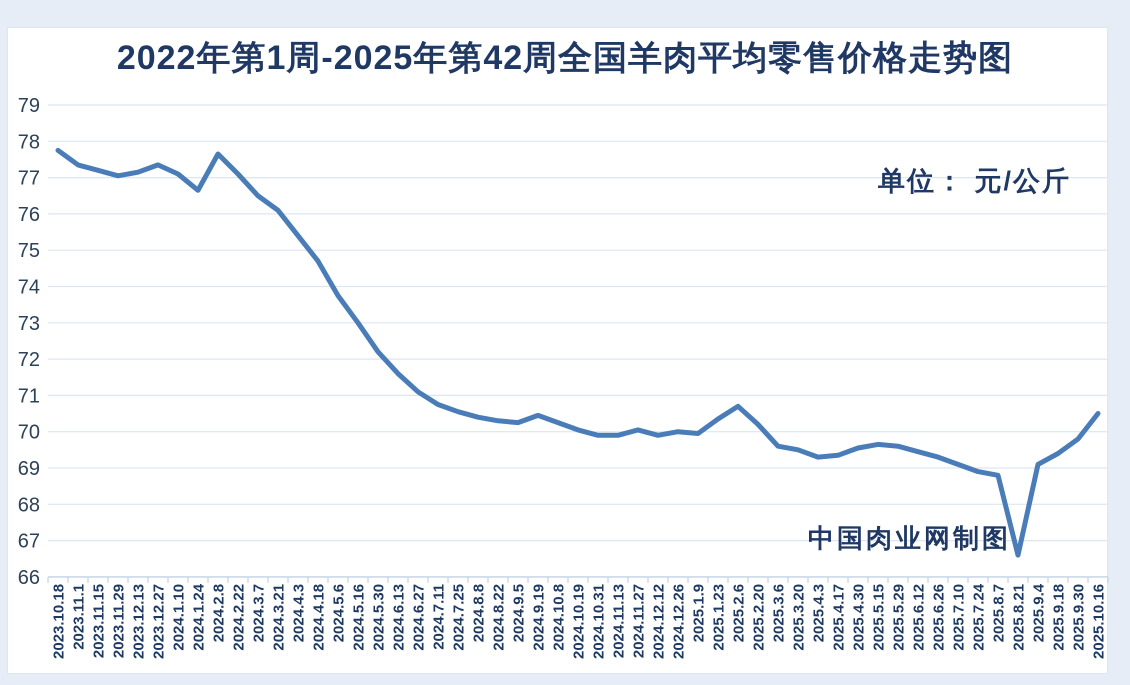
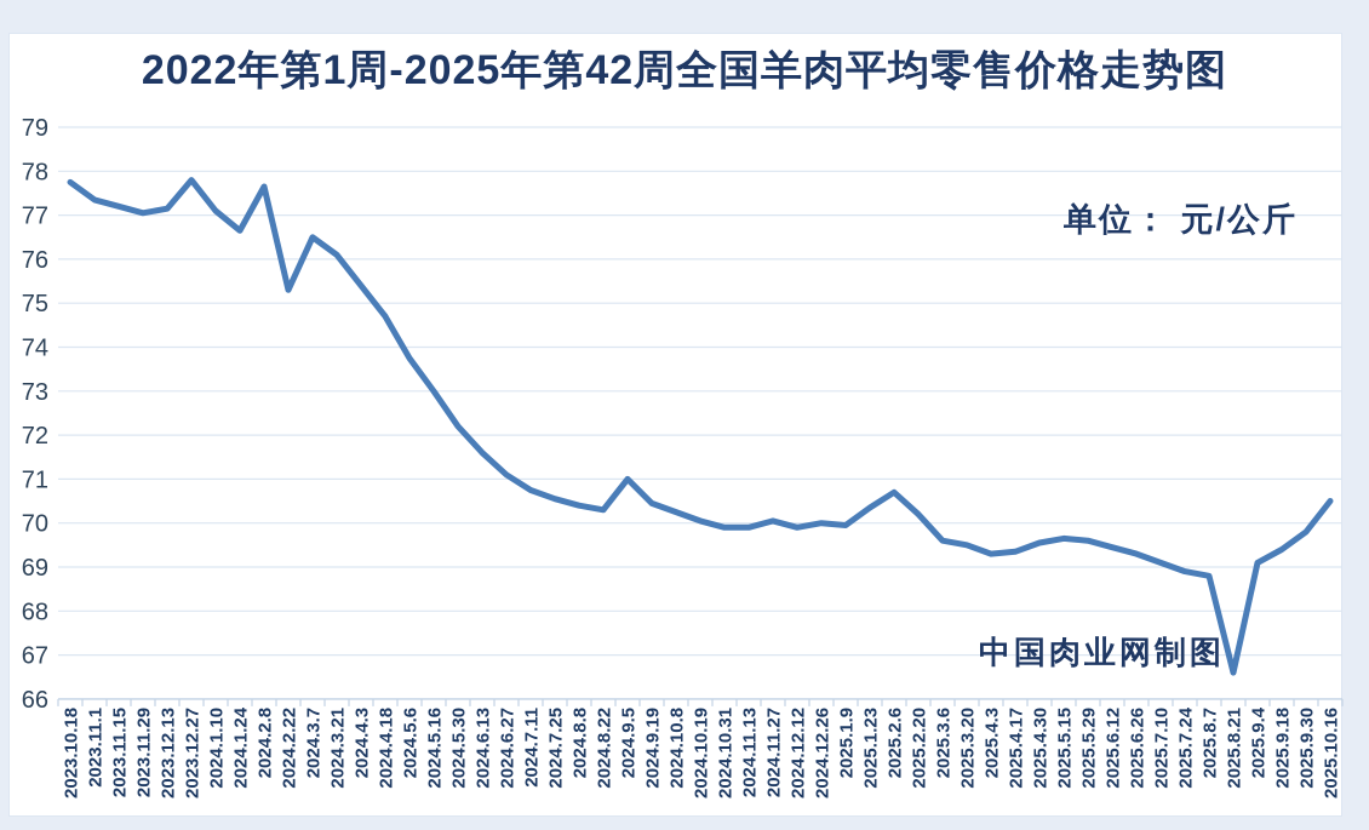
2023.12.27: 77.3 -> 77.8
2024.2.22: 77.1 -> 75.3
2024.9.5: 70.2 -> 71.0
